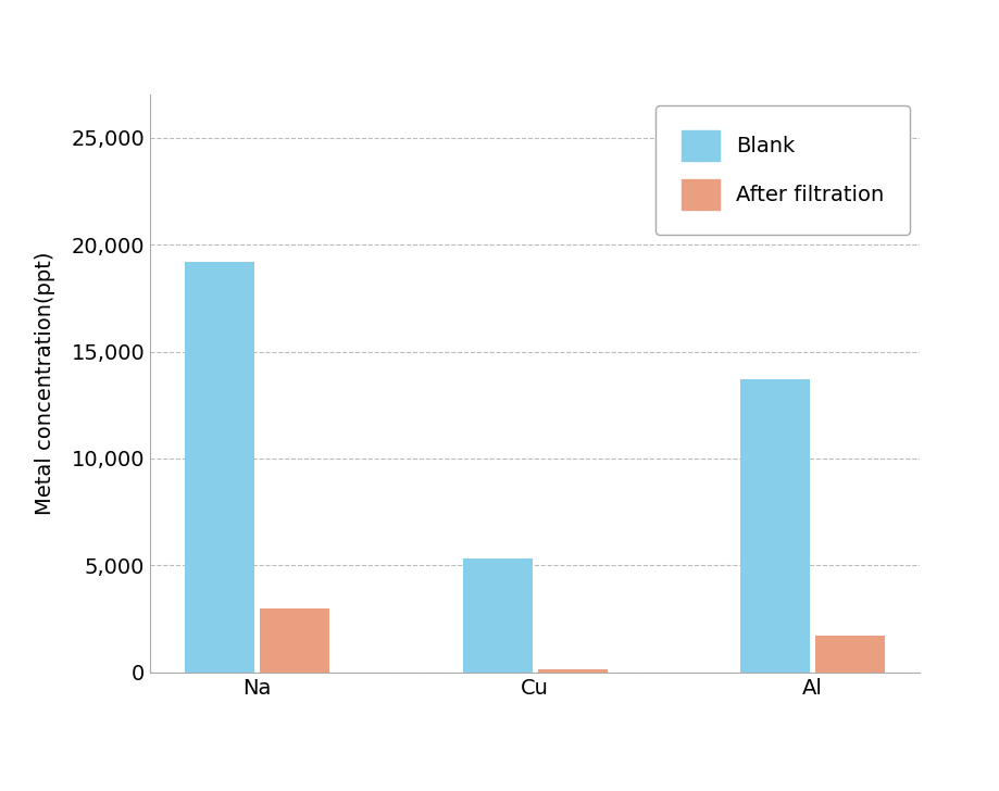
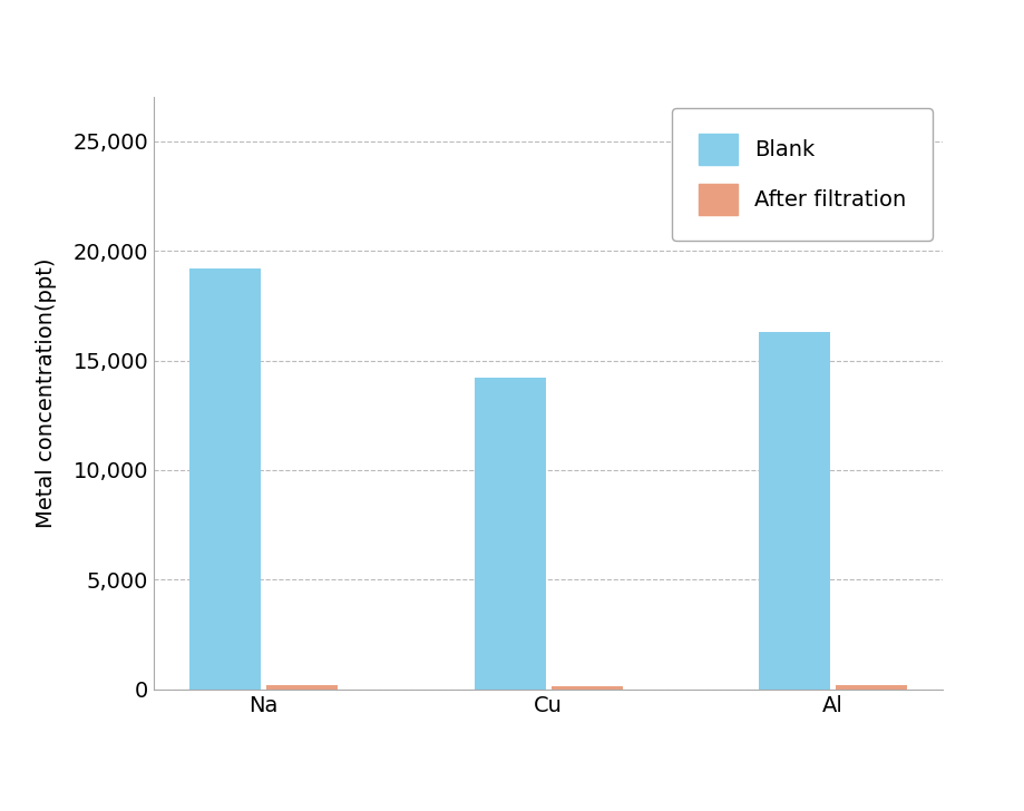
After filtration/Na: 3,000 -> 200
Blank/Cu: 5,300 -> 14,200
Blank/Al: 13,700 -> 16,300
After filtration/Al: 1,700 -> 200
